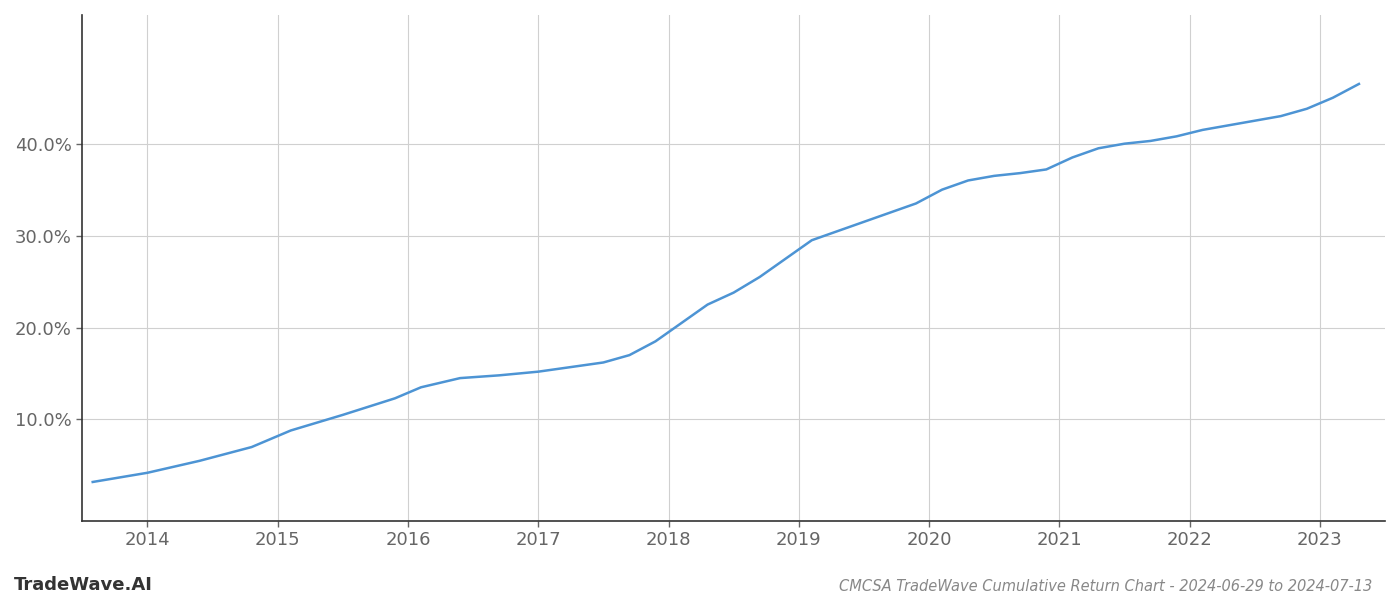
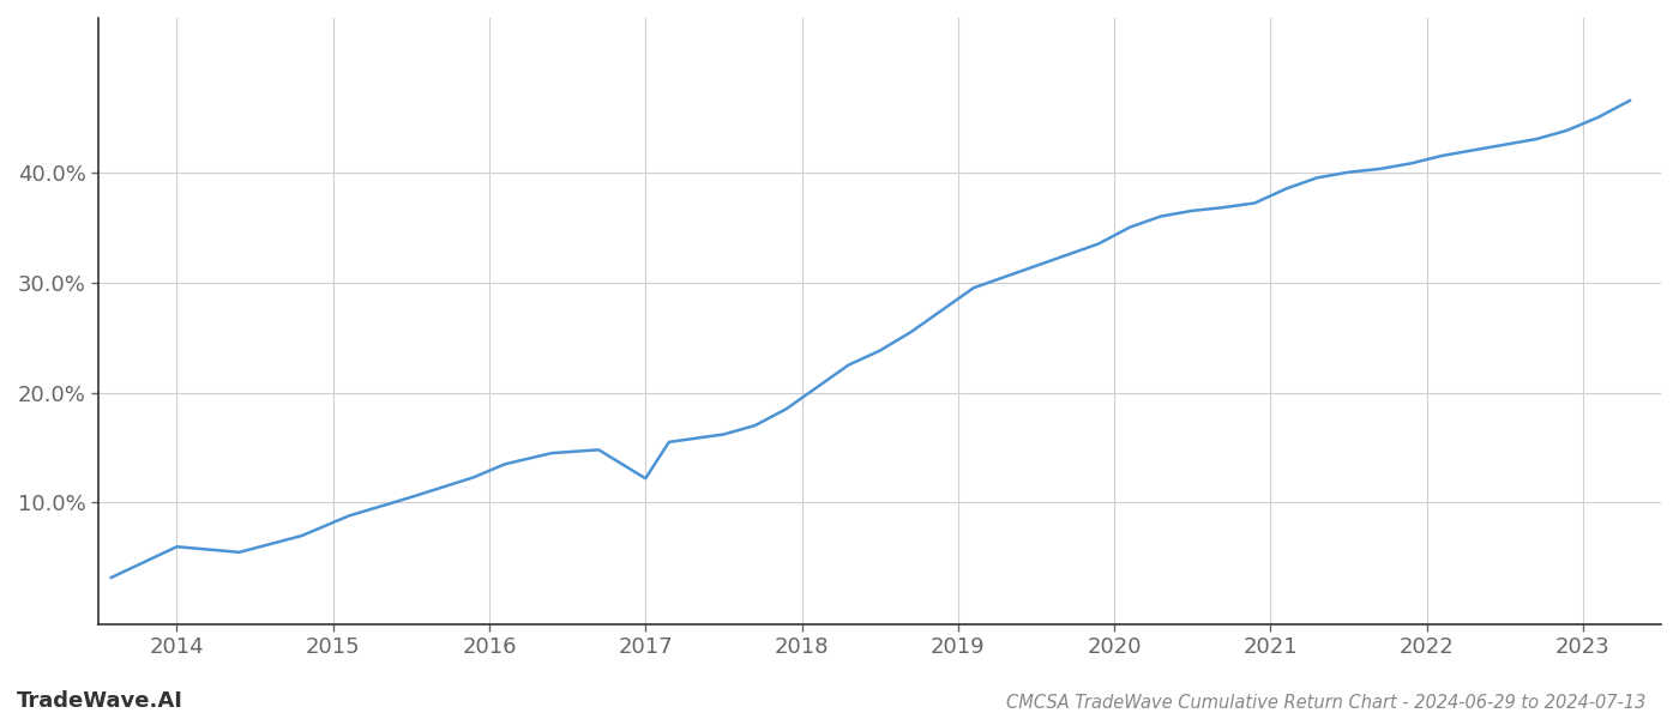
2014: 4.2% -> 6.0%
2017: 15.2% -> 12.2%
